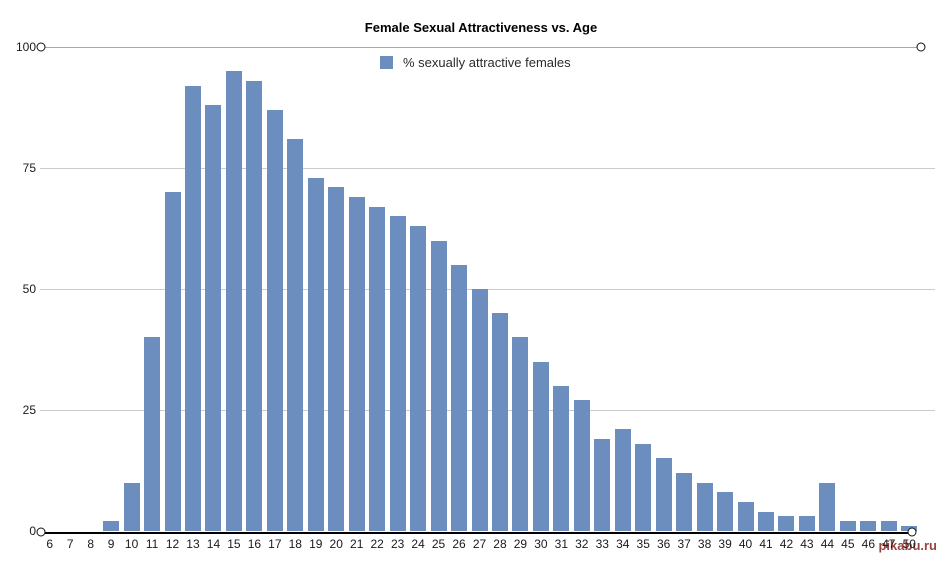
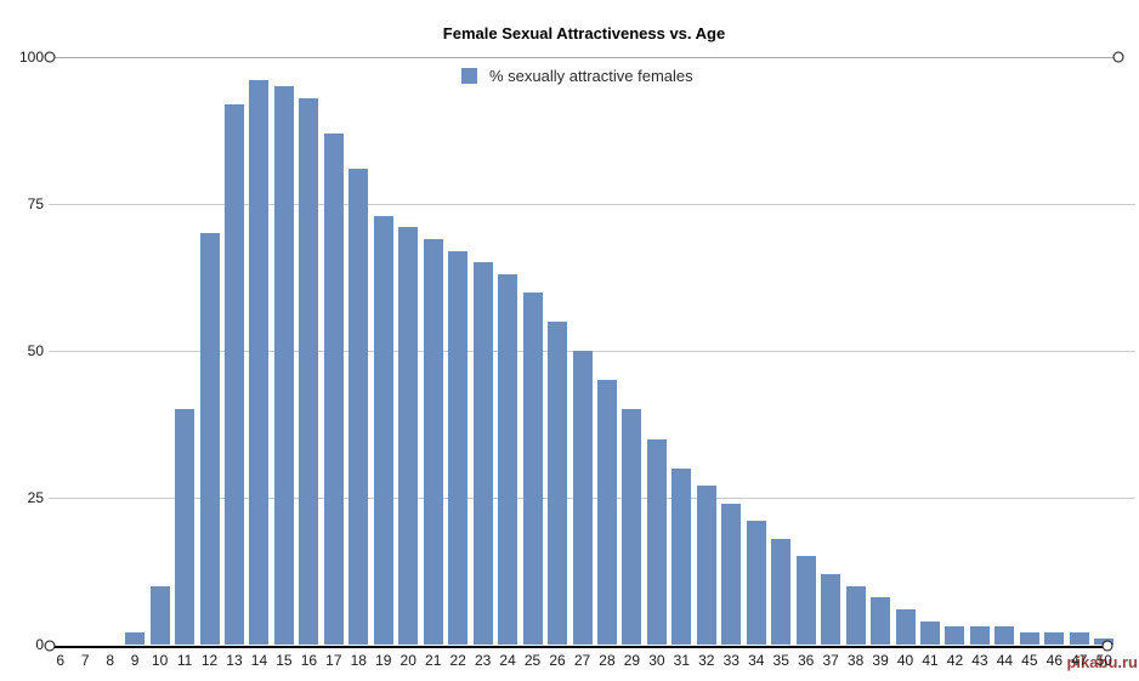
14: 88 -> 96
33: 19 -> 24
44: 10 -> 3
